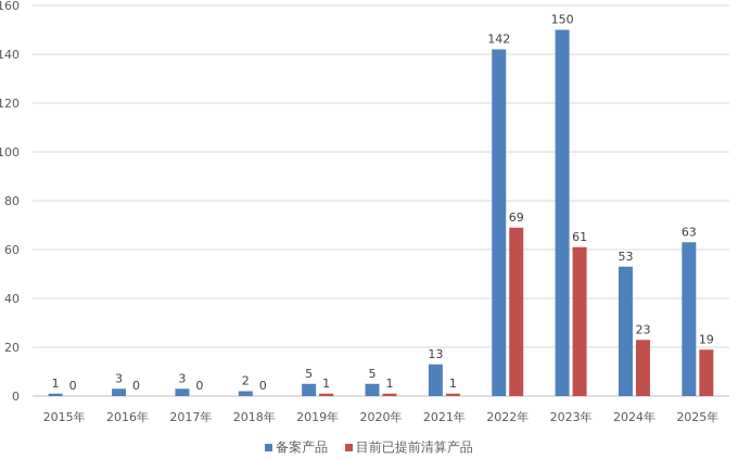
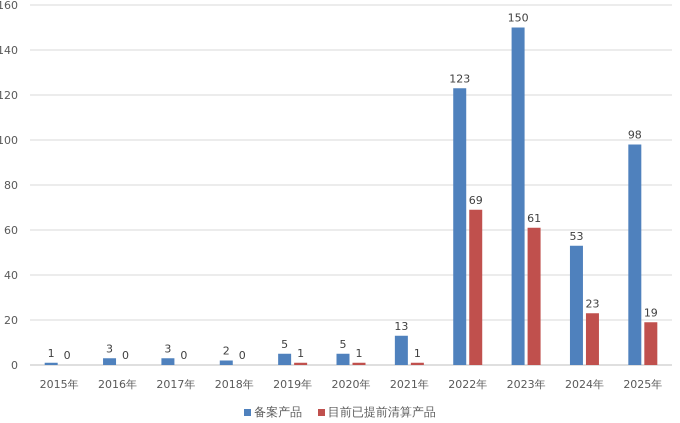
备案产品/2022年: 142 -> 123
备案产品/2025年: 63 -> 98
